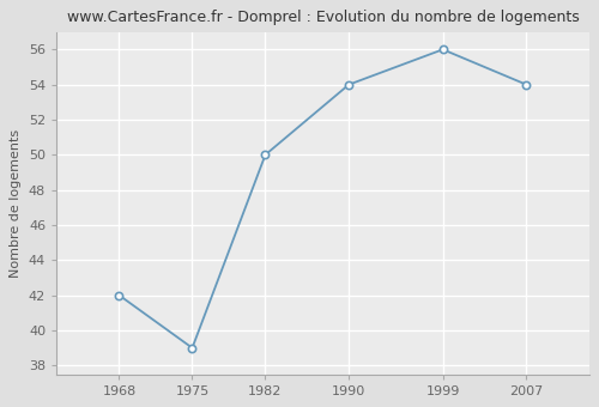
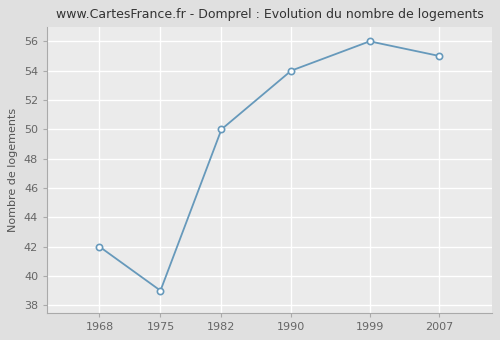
2007: 54 -> 55
